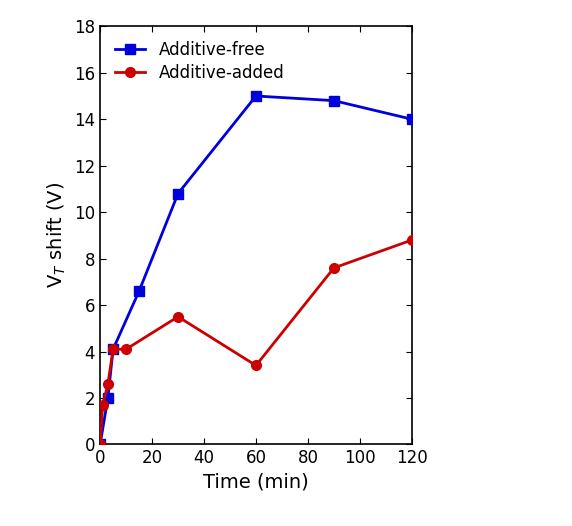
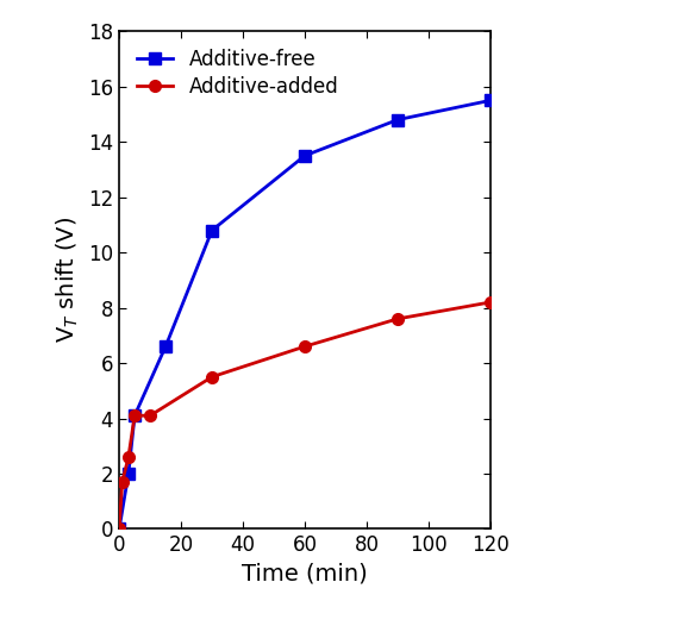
Additive-free/60: 15.0 -> 13.5
Additive-added/60: 3.4 -> 6.6
Additive-free/120: 14.0 -> 15.5
Additive-added/120: 8.8 -> 8.2
